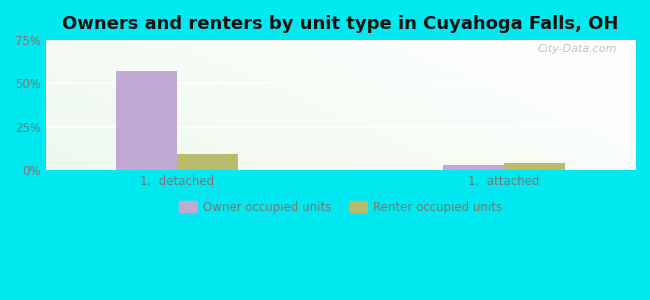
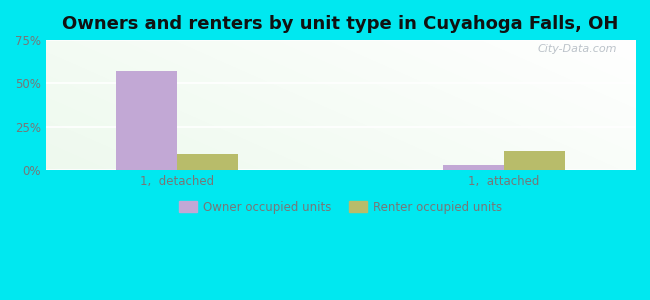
Renter occupied units/1, attached: 4% -> 11%
